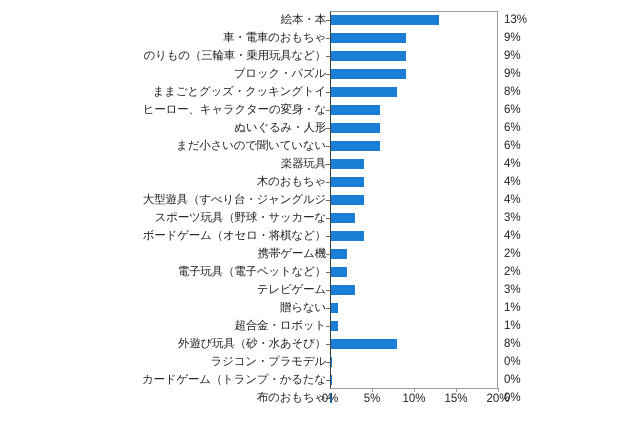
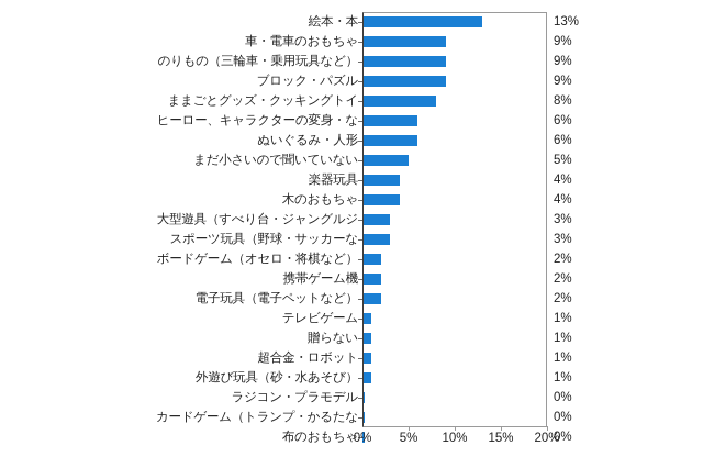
まだ小さいので聞いていない: 6% -> 5%
大型遊具（すべり台・ジャングルジ: 4% -> 3%
ボードゲーム（オセロ・将棋など）: 4% -> 2%
テレビゲーム: 3% -> 1%
外遊び玩具（砂・水あそび）: 8% -> 1%
